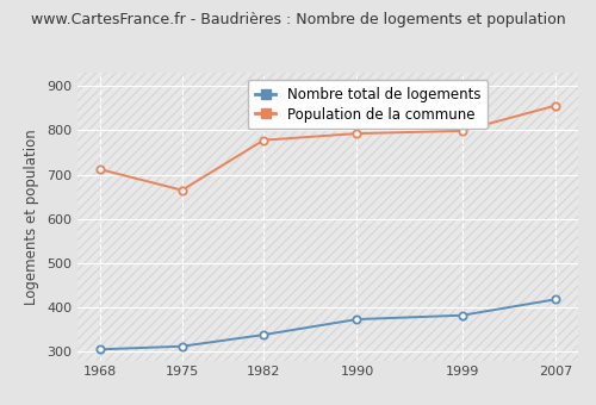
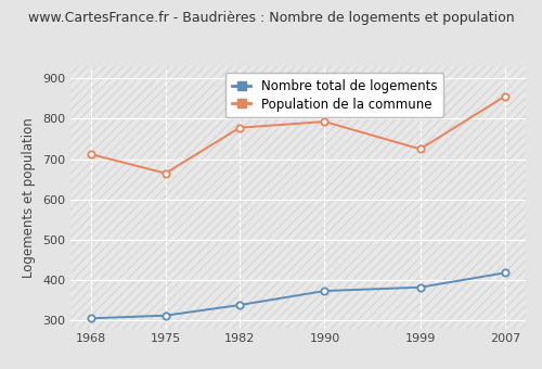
Population de la commune/1999: 799 -> 725
